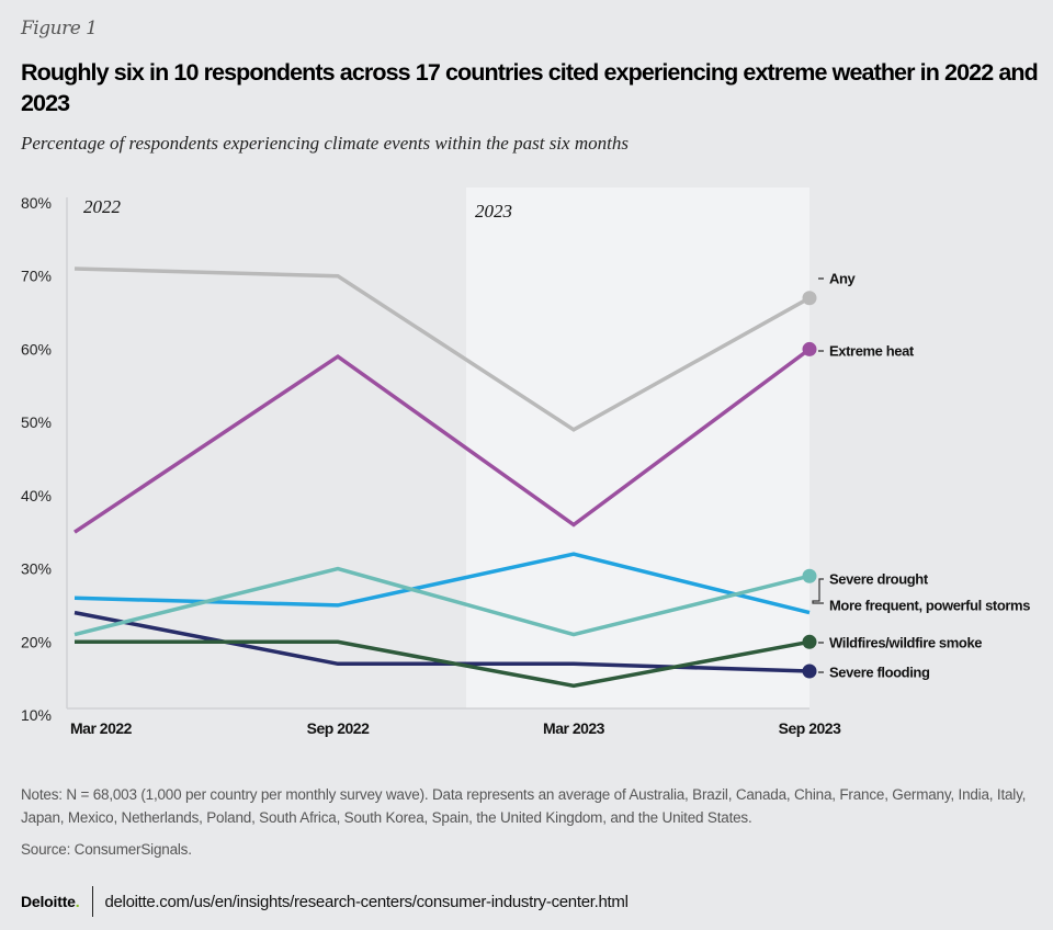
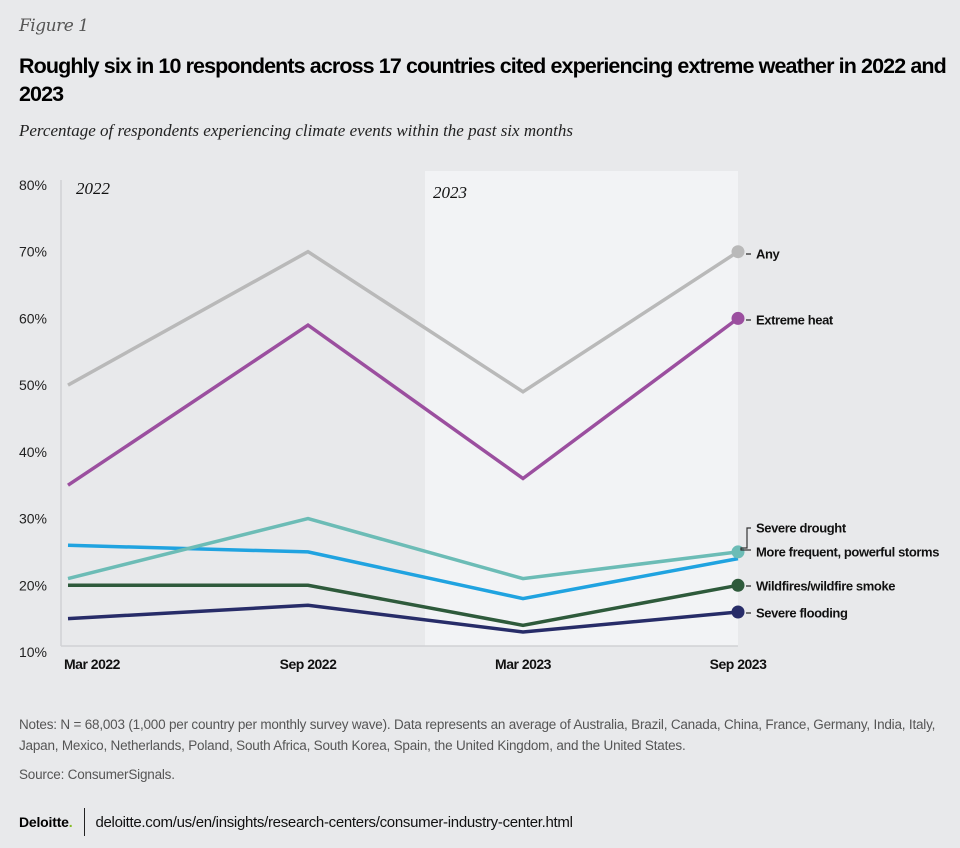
Any/Mar 2022: 71% -> 50%
Severe flooding/Mar 2022: 24% -> 15%
More frequent, powerful storms/Mar 2023: 32% -> 18%
Severe flooding/Mar 2023: 17% -> 13%
Any/Sep 2023: 67% -> 70%
Severe drought/Sep 2023: 29% -> 25%
